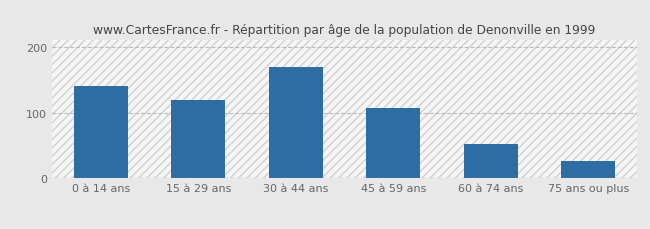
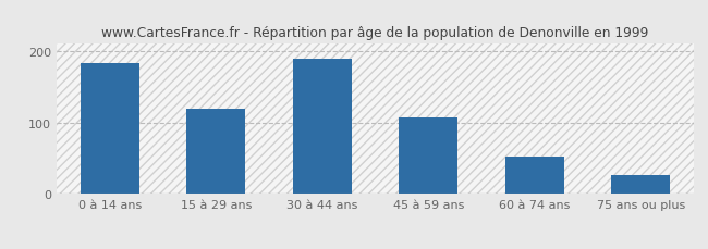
0 à 14 ans: 140 -> 183
30 à 44 ans: 170 -> 190
